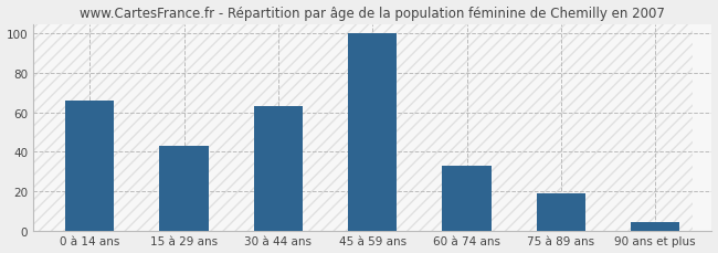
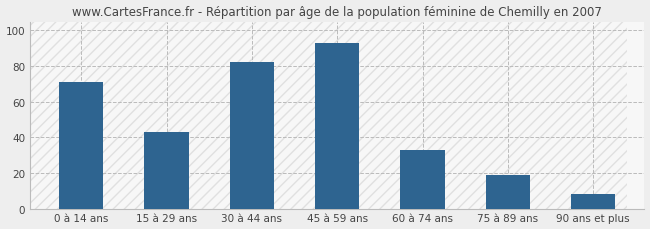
0 à 14 ans: 66 -> 71
30 à 44 ans: 63 -> 82
45 à 59 ans: 100 -> 93
90 ans et plus: 4 -> 8
